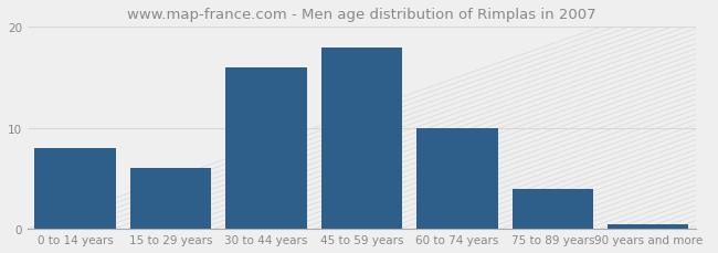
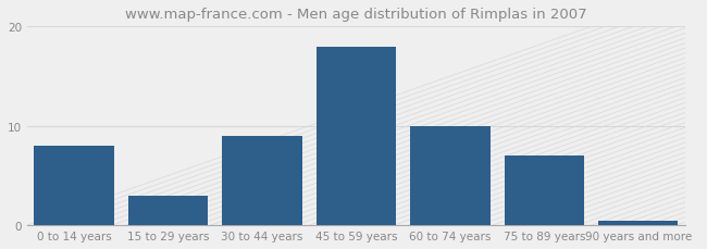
15 to 29 years: 6.0 -> 3.0
30 to 44 years: 16.0 -> 9.0
75 to 89 years: 4.0 -> 7.0
